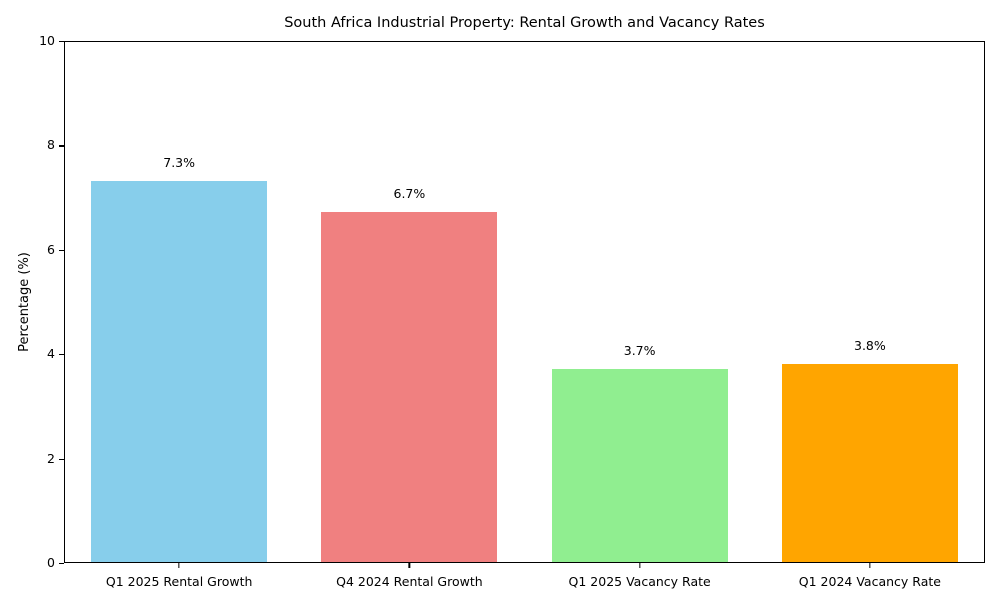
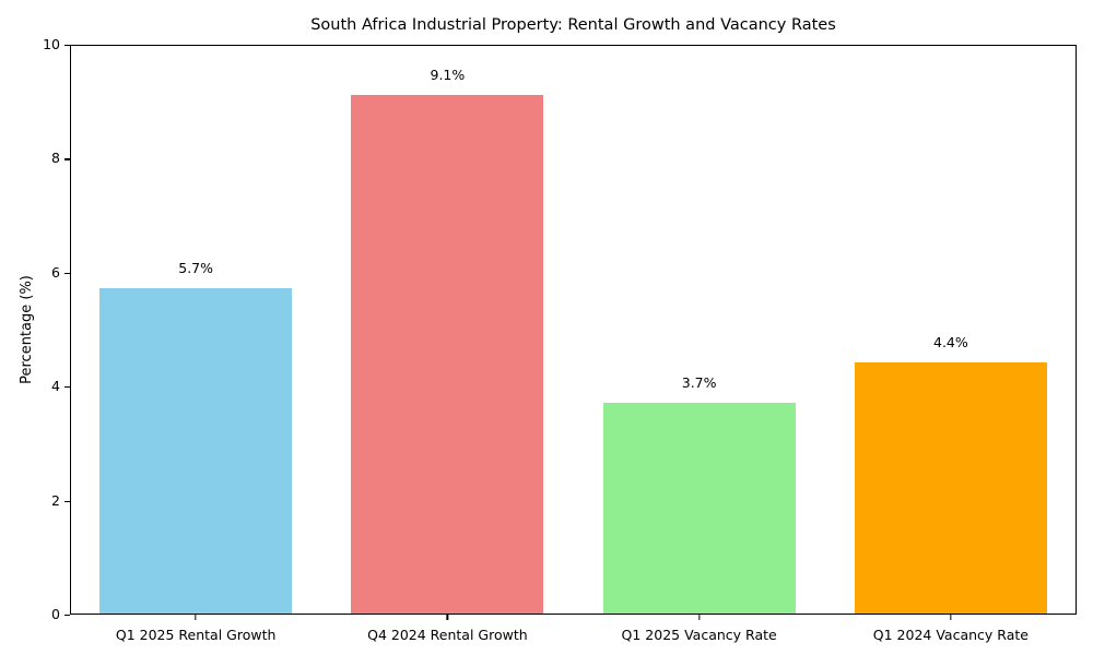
Q1 2025 Rental Growth: 7.3% -> 5.7%
Q4 2024 Rental Growth: 6.7% -> 9.1%
Q1 2024 Vacancy Rate: 3.8% -> 4.4%
